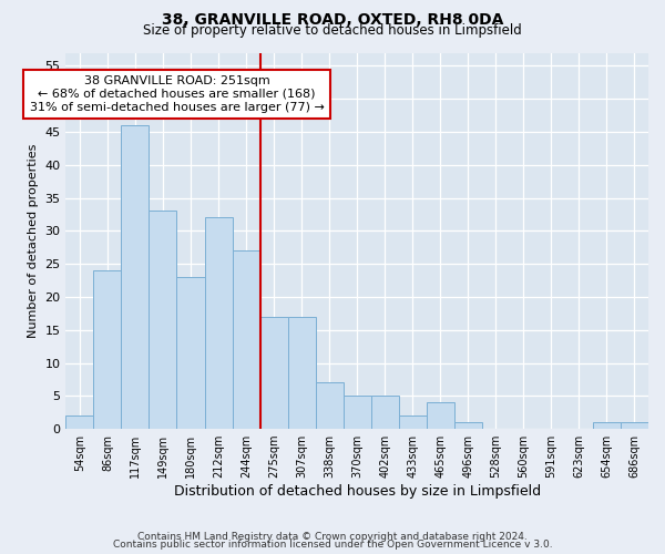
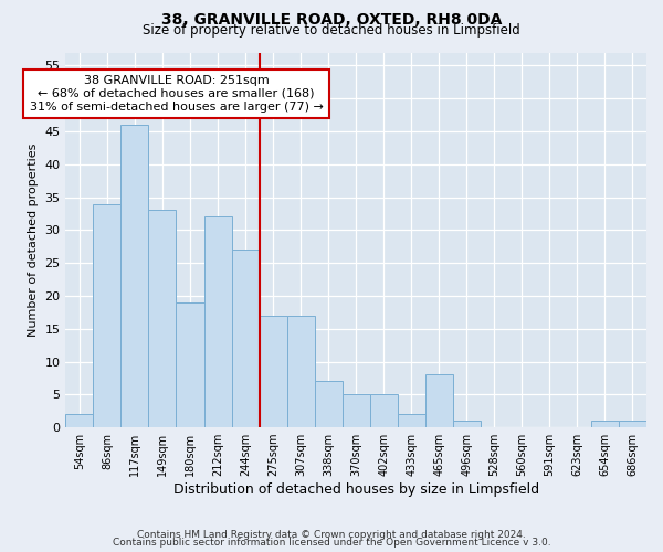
86sqm: 24 -> 34
180sqm: 23 -> 19
465sqm: 4 -> 8
